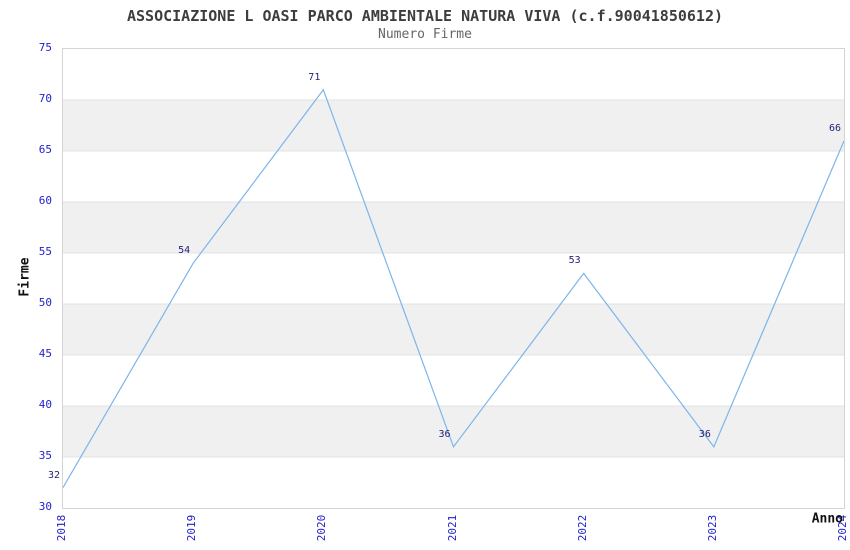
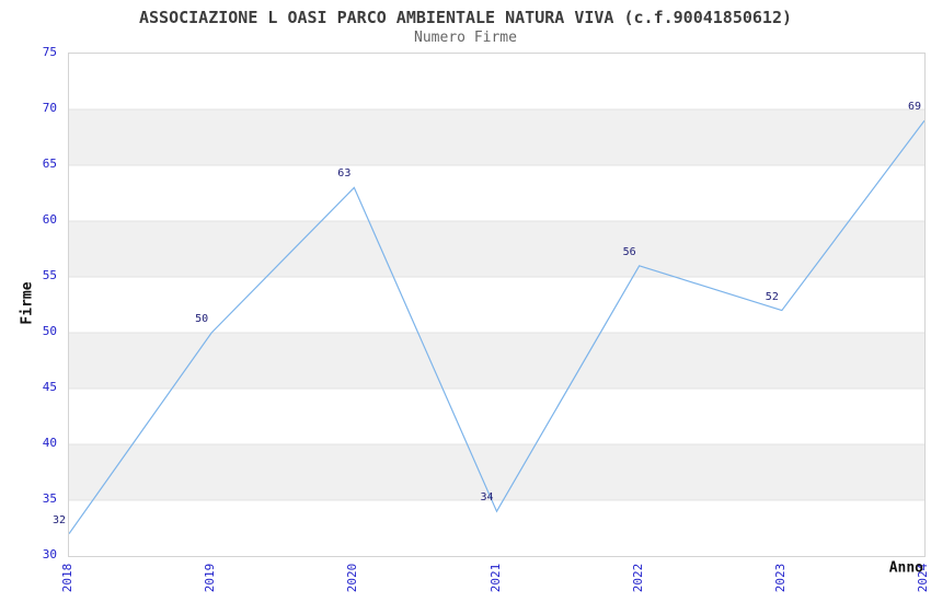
2019: 54 -> 50
2020: 71 -> 63
2021: 36 -> 34
2022: 53 -> 56
2023: 36 -> 52
2024: 66 -> 69
